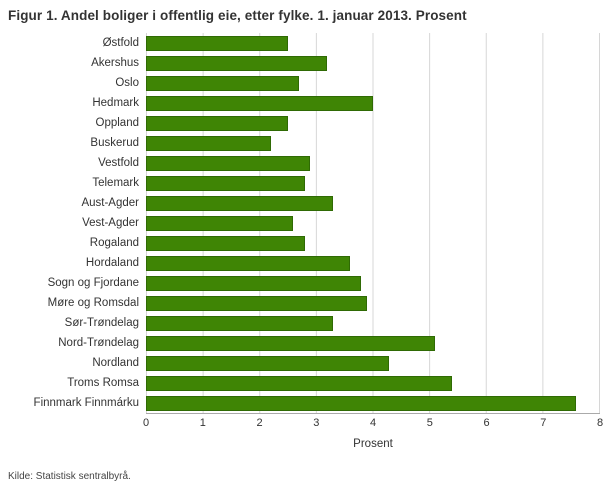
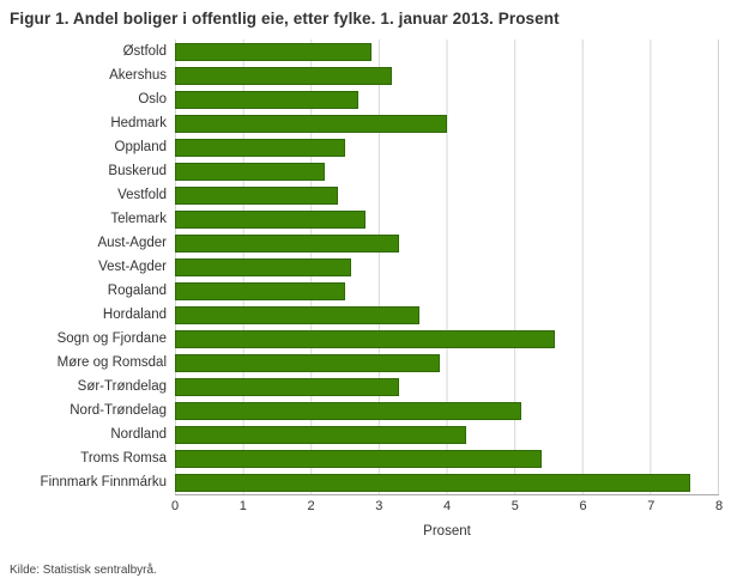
Østfold: 2.5 -> 2.9
Vestfold: 2.9 -> 2.4
Rogaland: 2.8 -> 2.5
Sogn og Fjordane: 3.8 -> 5.6
